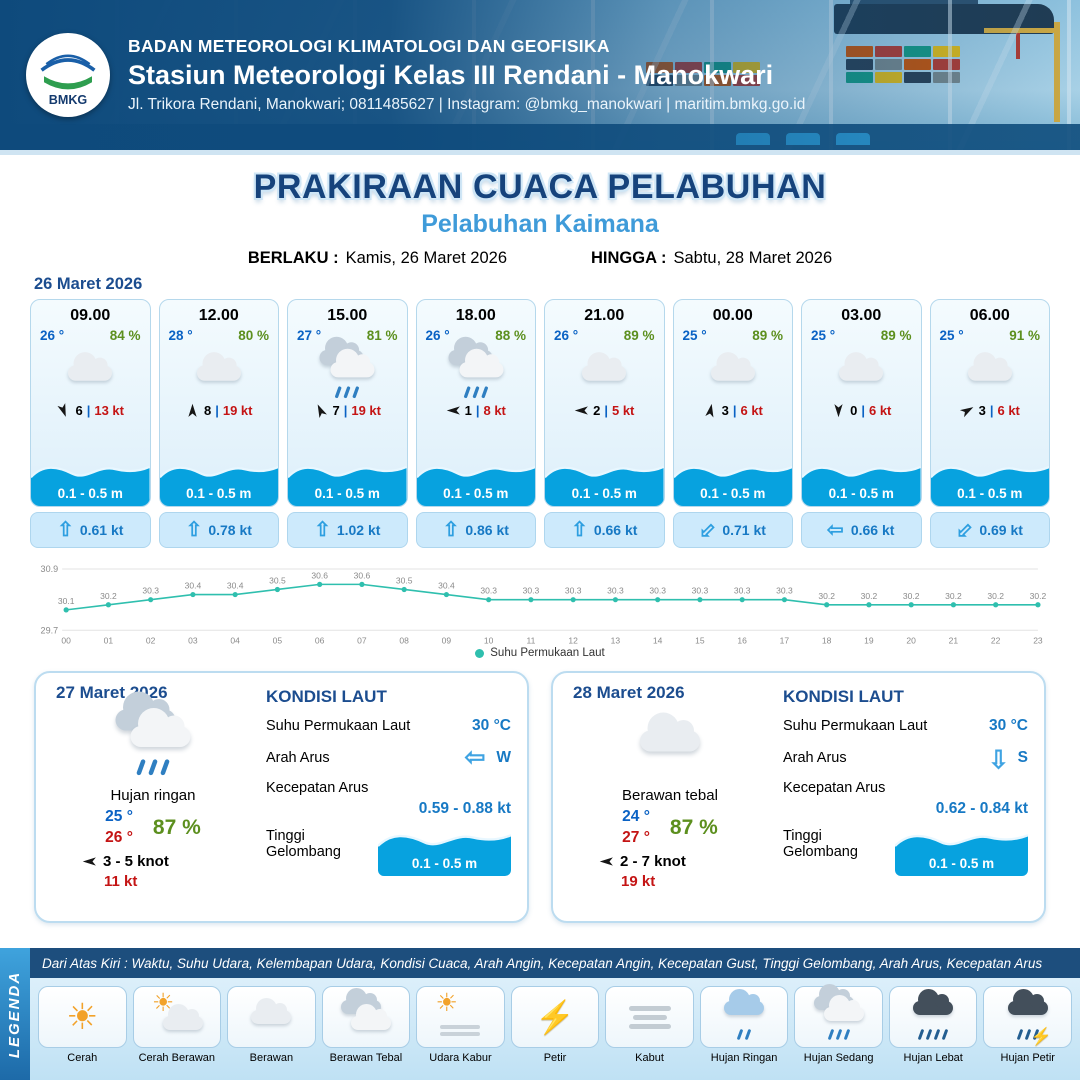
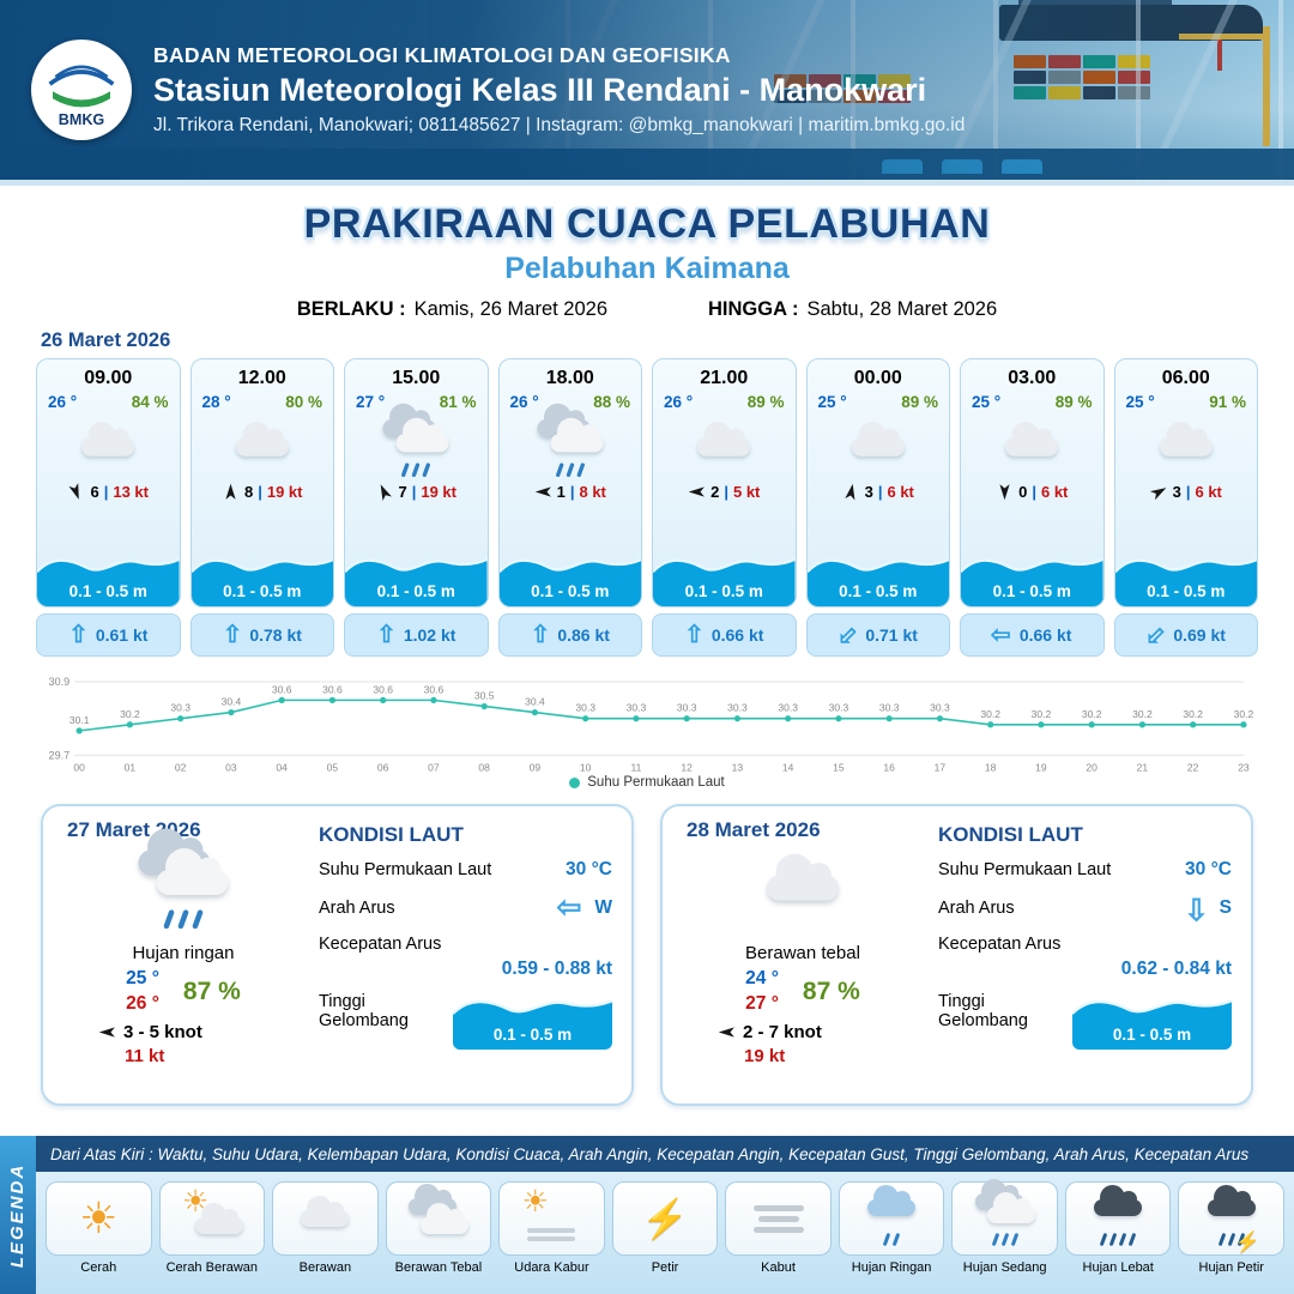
04: 30.4 -> 30.6
05: 30.5 -> 30.6
